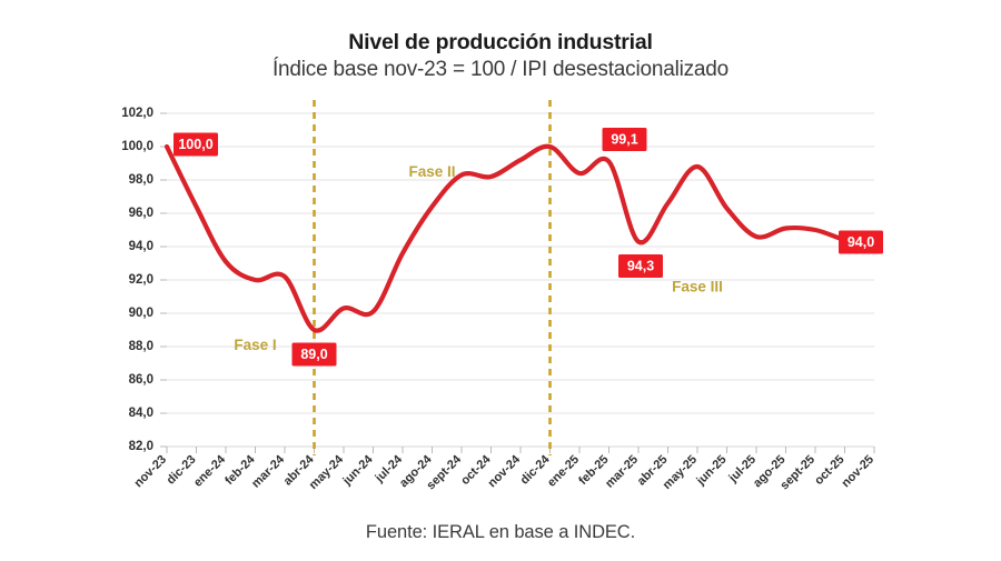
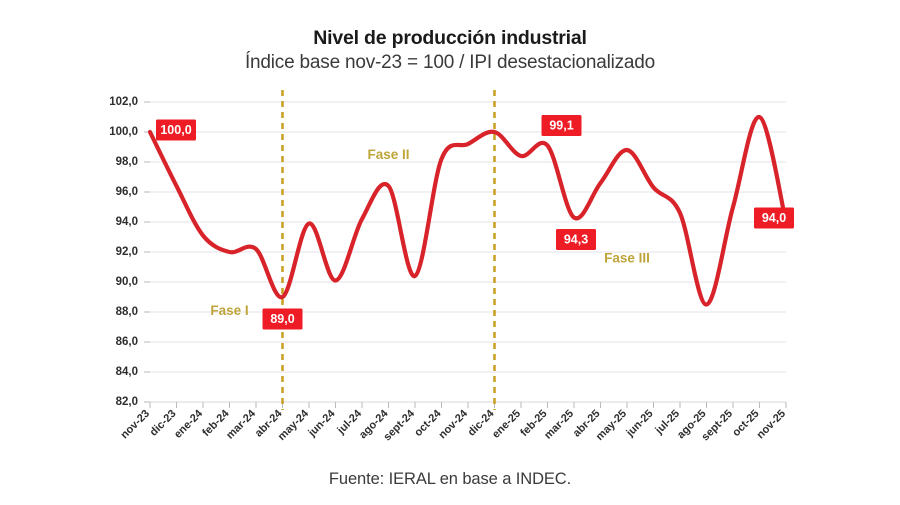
may-24: 90,3 -> 93,9
jul-24: 93,6 -> 94,2
sept-24: 98,3 -> 90,4
ago-25: 95,1 -> 88,5
oct-25: 94,4 -> 101,0
